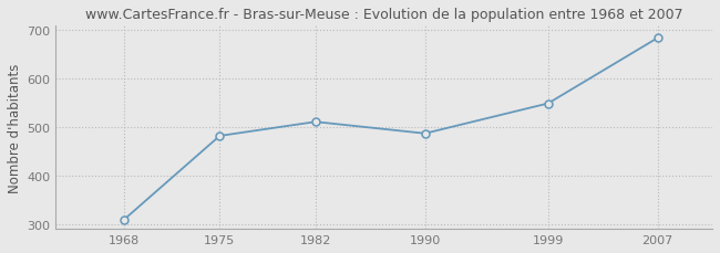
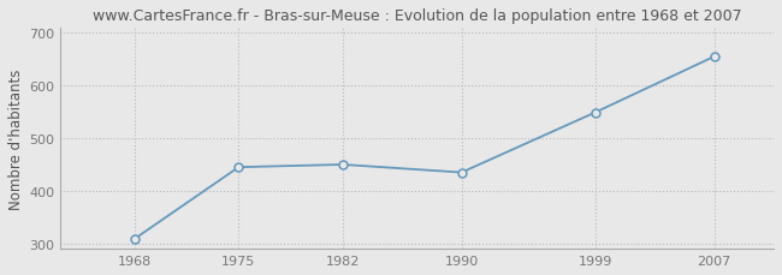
1975: 482 -> 445
1982: 511 -> 450
1990: 487 -> 435
2007: 684 -> 655
